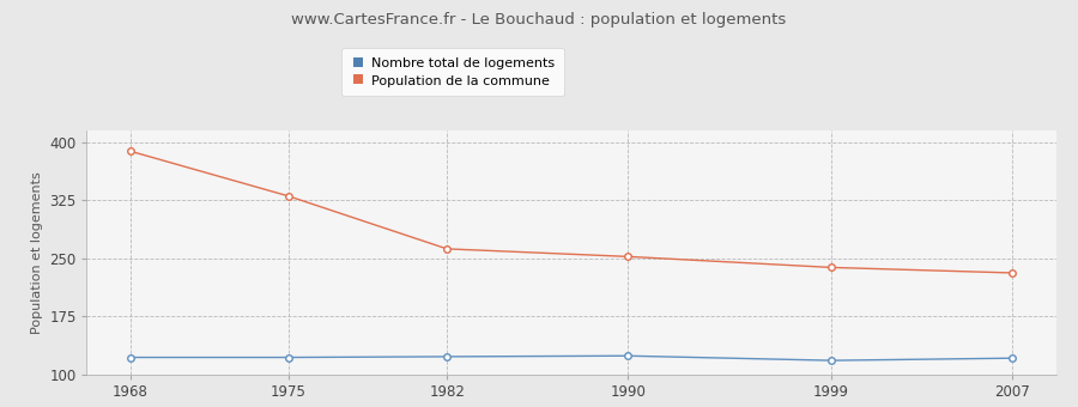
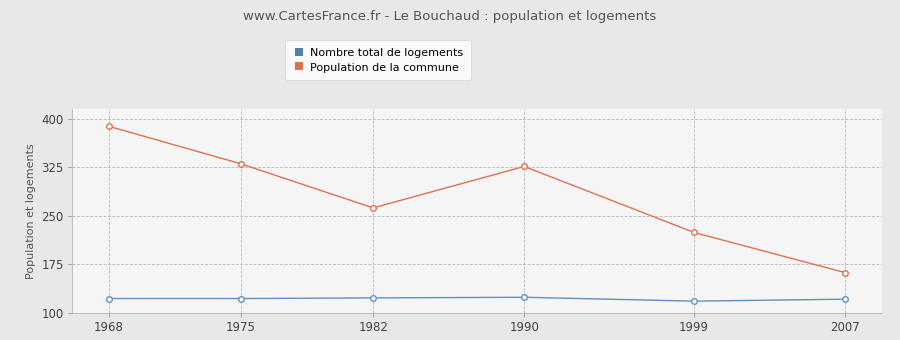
Population de la commune/1990: 252 -> 326
Population de la commune/1999: 238 -> 224
Population de la commune/2007: 231 -> 162
